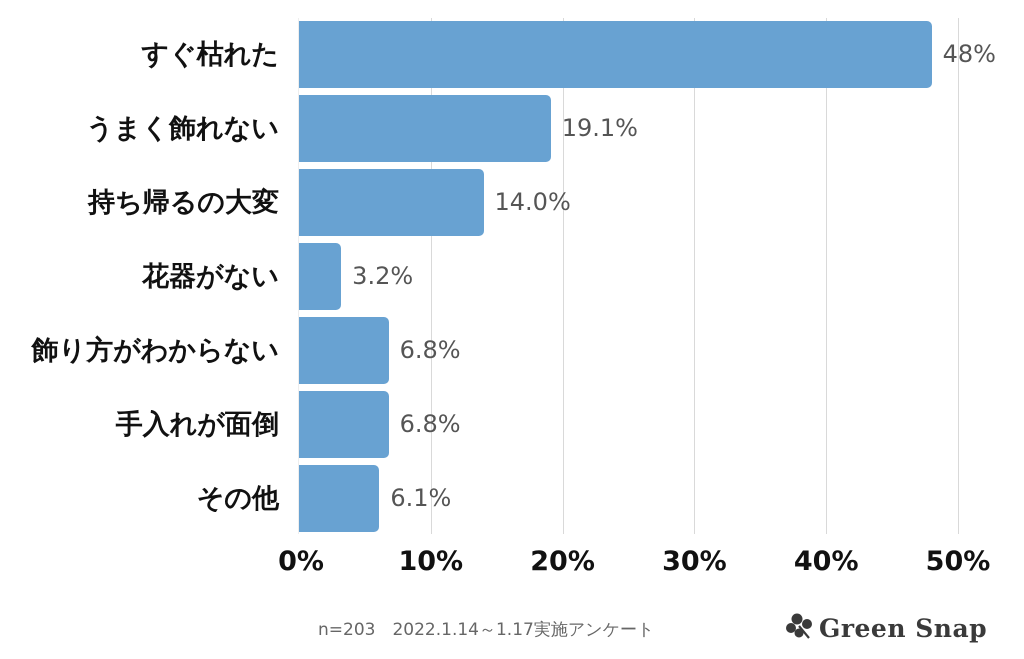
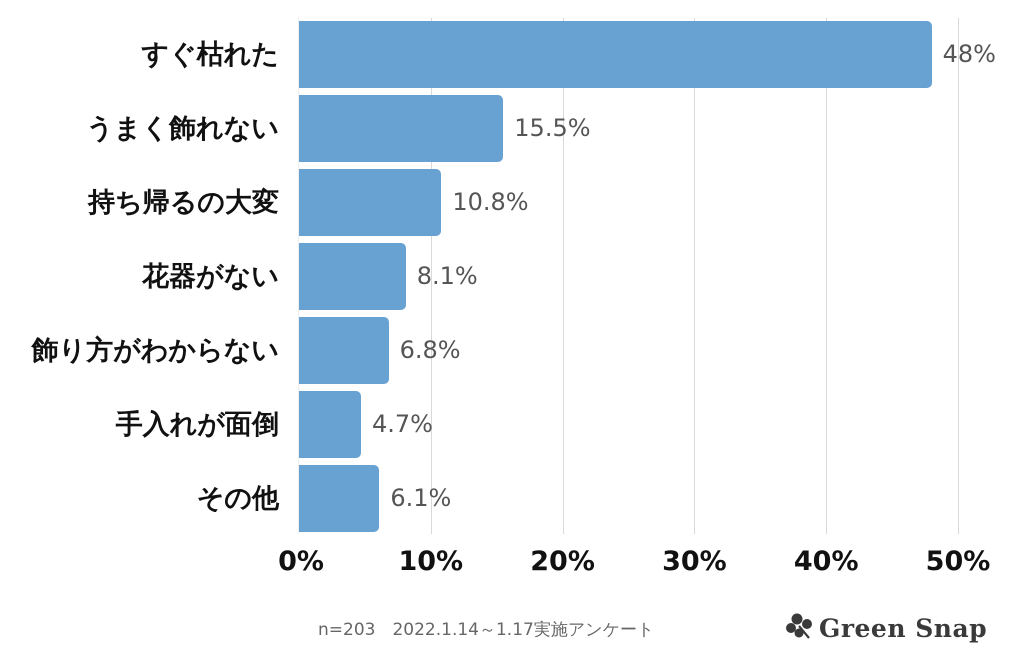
うまく飾れない: 19.1% -> 15.5%
持ち帰るの大変: 14.0% -> 10.8%
花器がない: 3.2% -> 8.1%
手入れが面倒: 6.8% -> 4.7%
